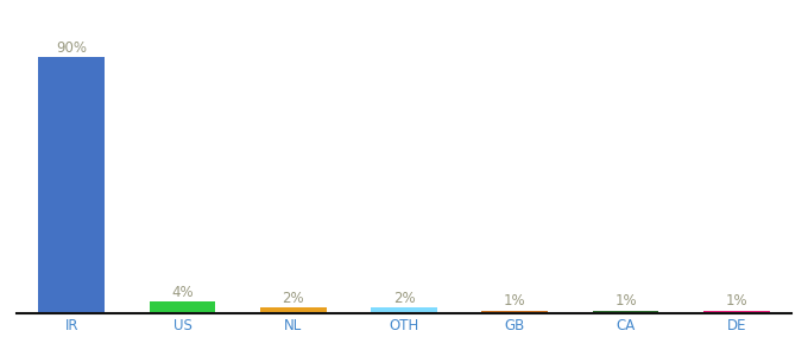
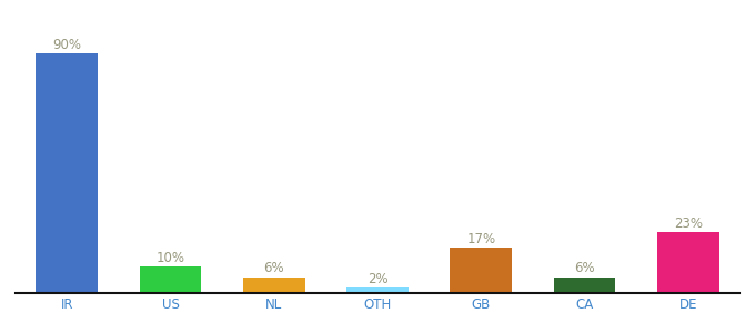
US: 4% -> 10%
NL: 2% -> 6%
GB: 1% -> 17%
CA: 1% -> 6%
DE: 1% -> 23%
